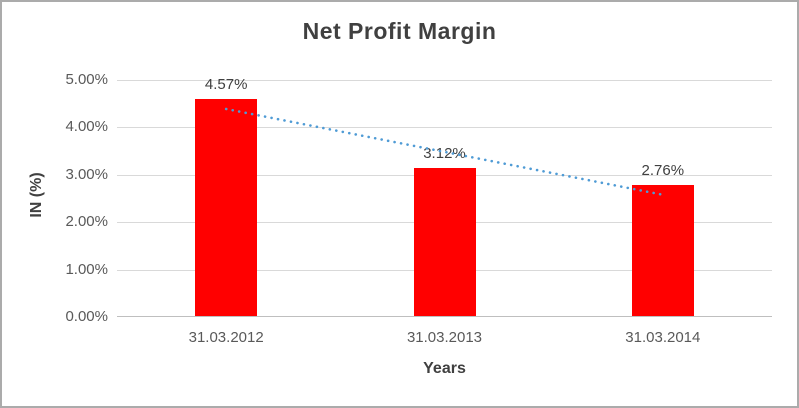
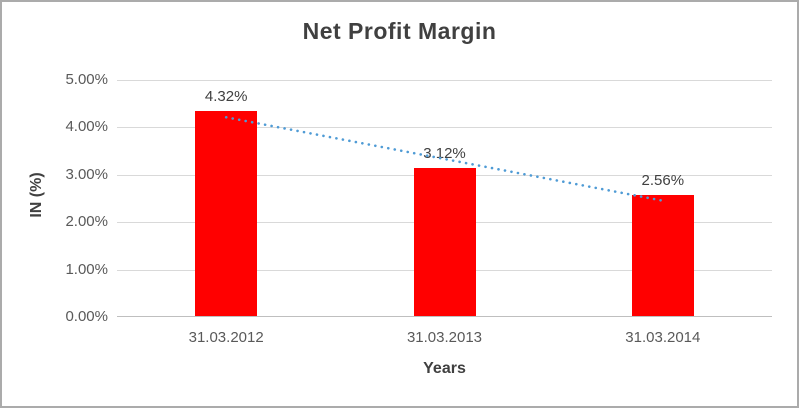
31.03.2012: 4.57% -> 4.32%
31.03.2014: 2.76% -> 2.56%
